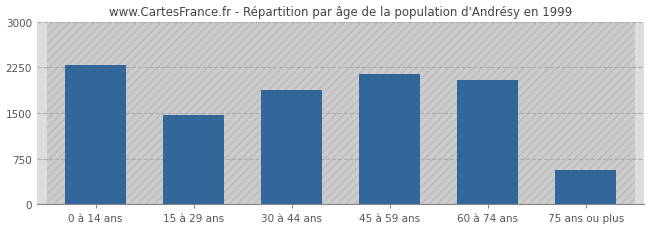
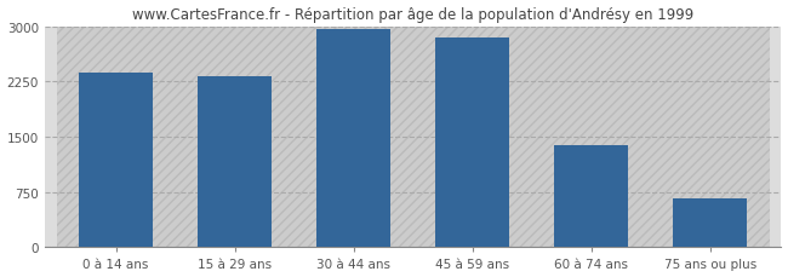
0 à 14 ans: 2280 -> 2370
15 à 29 ans: 1460 -> 2320
30 à 44 ans: 1880 -> 2960
45 à 59 ans: 2140 -> 2840
60 à 74 ans: 2040 -> 1390
75 ans ou plus: 560 -> 660
